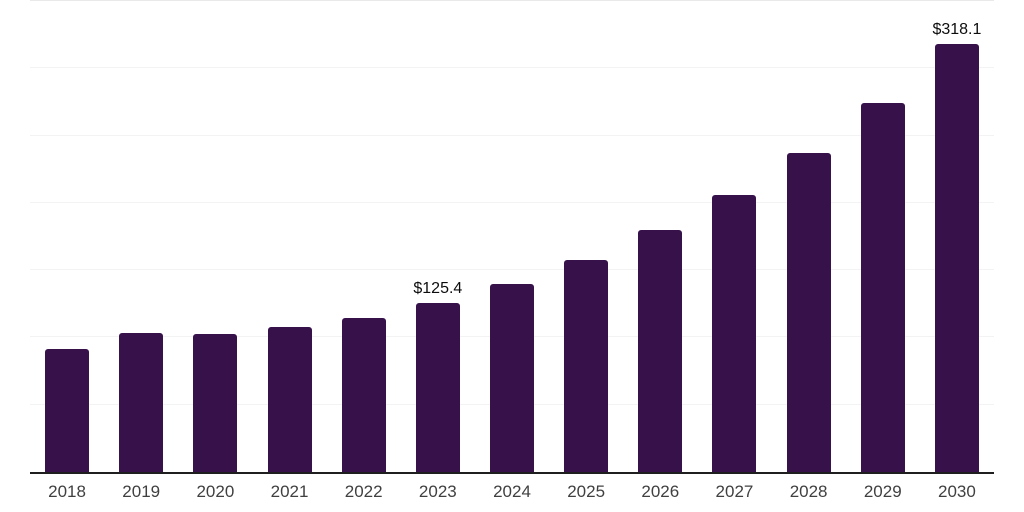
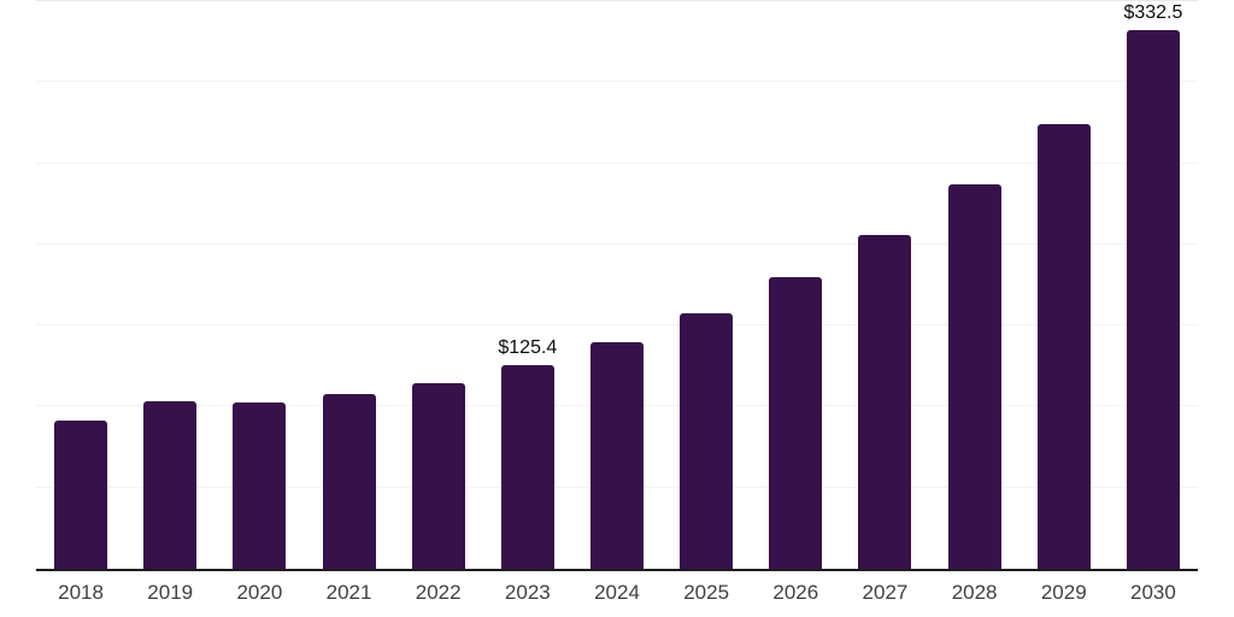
2030: $318.1 -> $332.5
